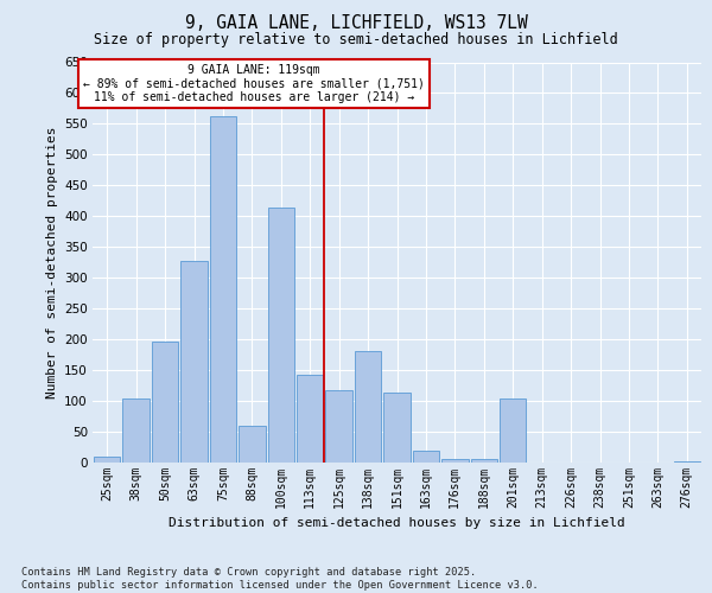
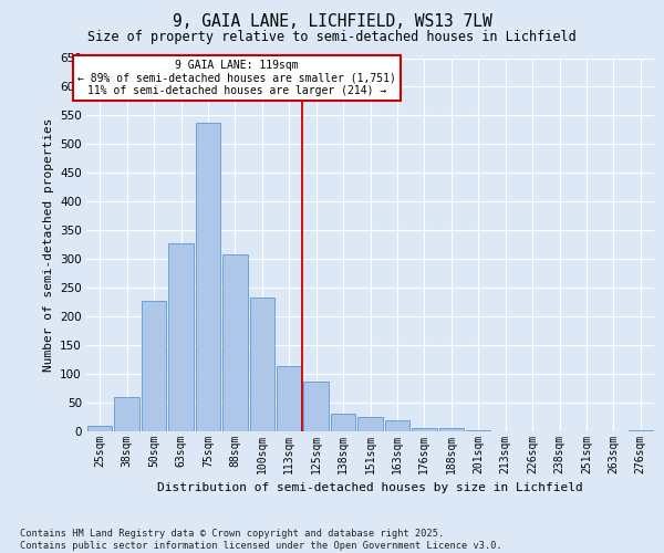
38sqm: 104 -> 59
50sqm: 196 -> 228
75sqm: 562 -> 537
88sqm: 60 -> 308
100sqm: 414 -> 233
113sqm: 142 -> 113
125sqm: 118 -> 86
138sqm: 182 -> 30
151sqm: 114 -> 26
201sqm: 104 -> 2
